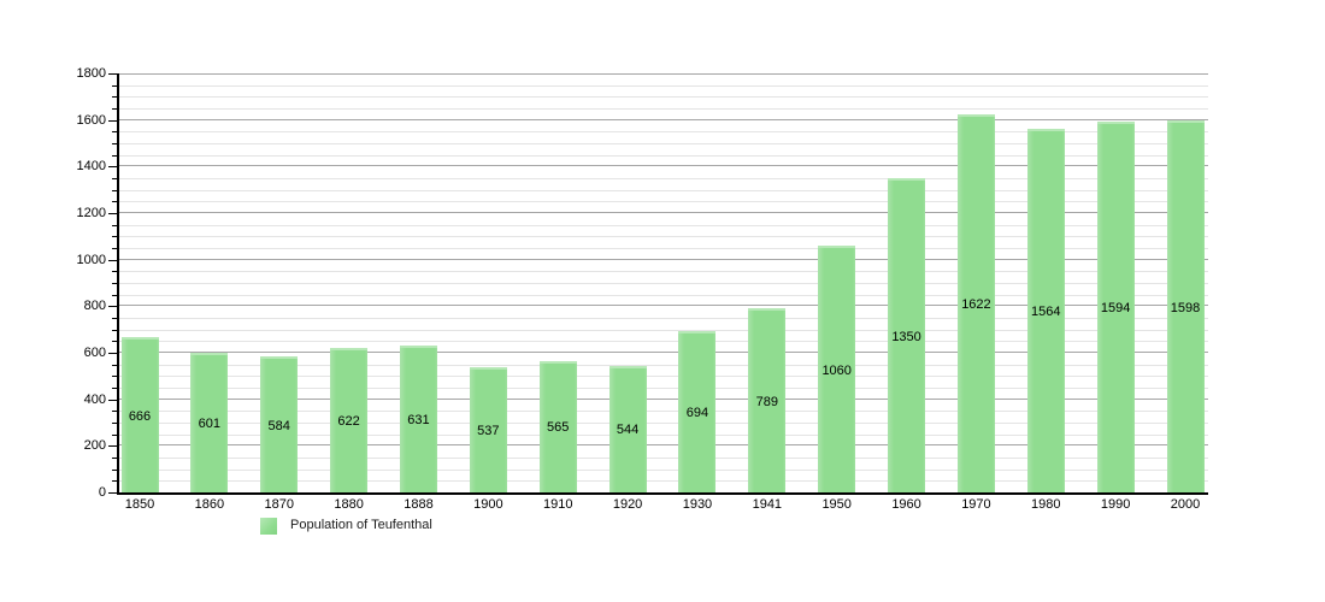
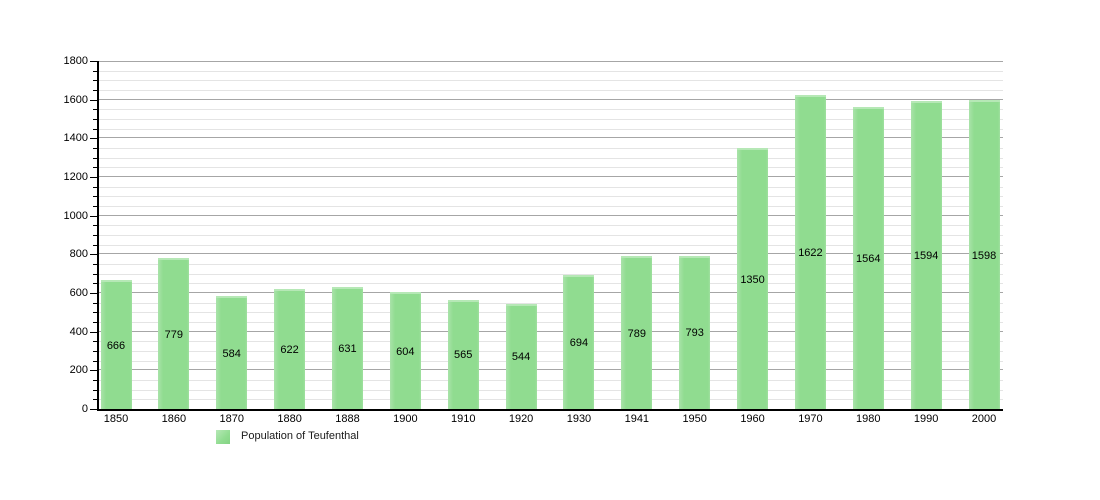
1860: 601 -> 779
1900: 537 -> 604
1950: 1060 -> 793
